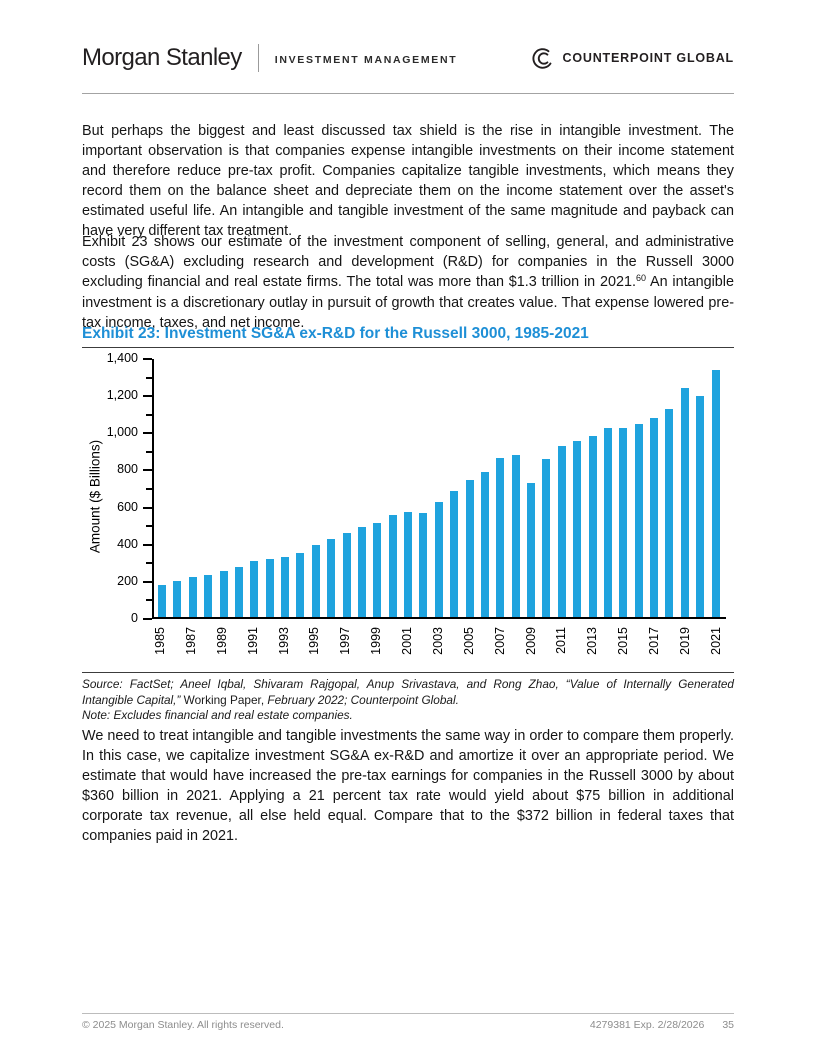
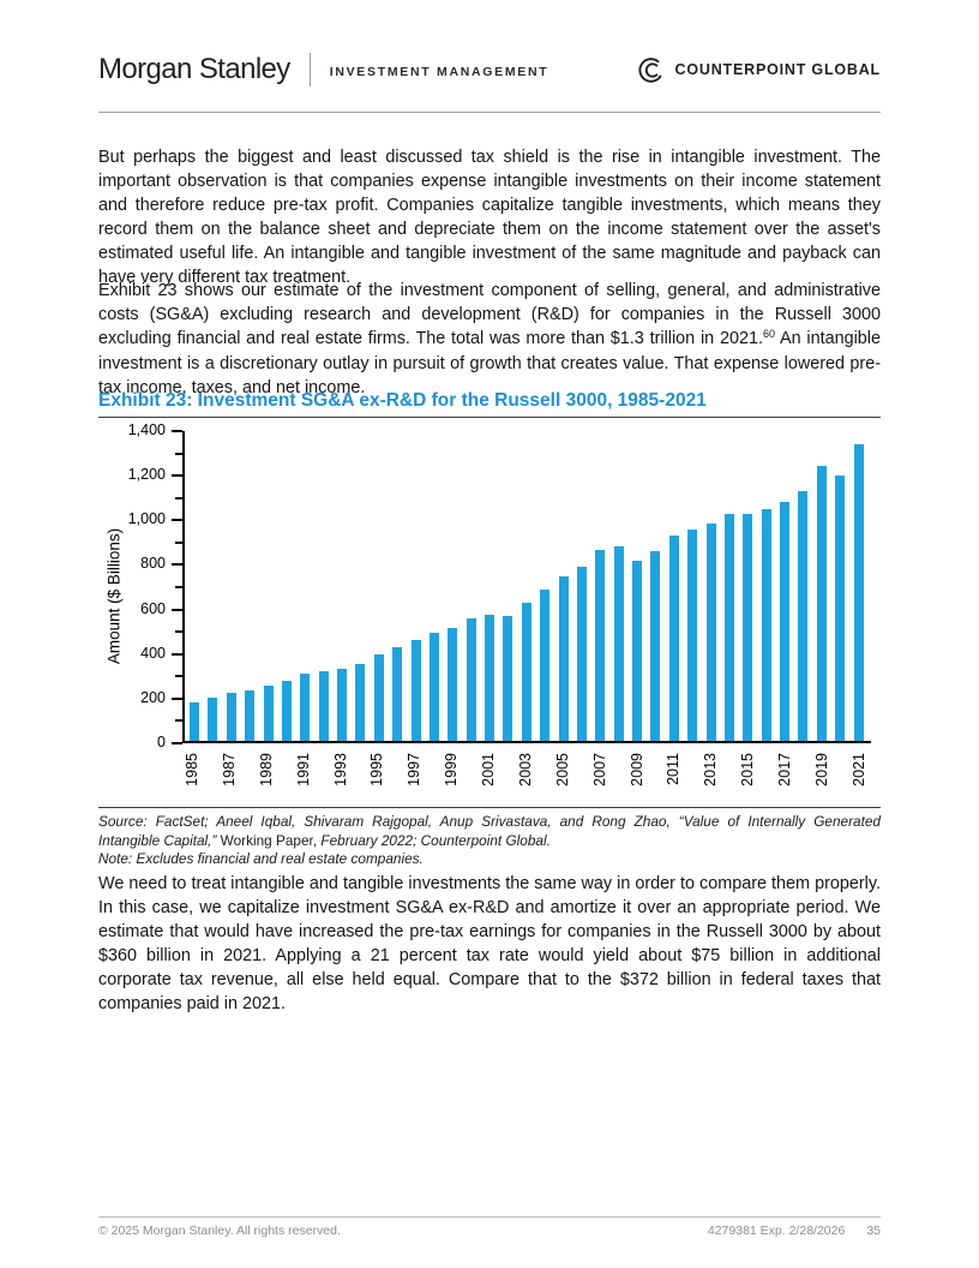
2009: 720 -> 800
